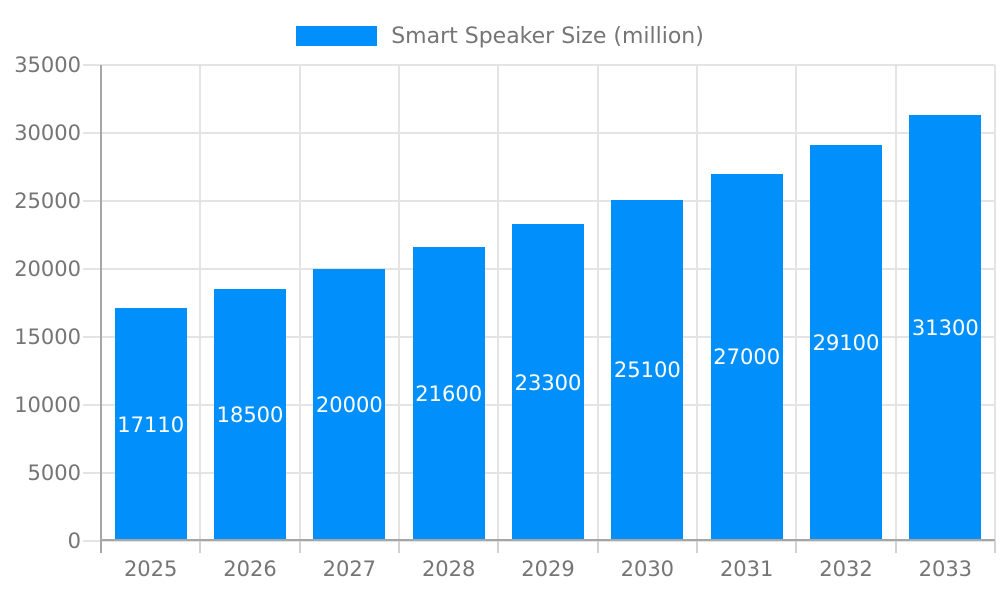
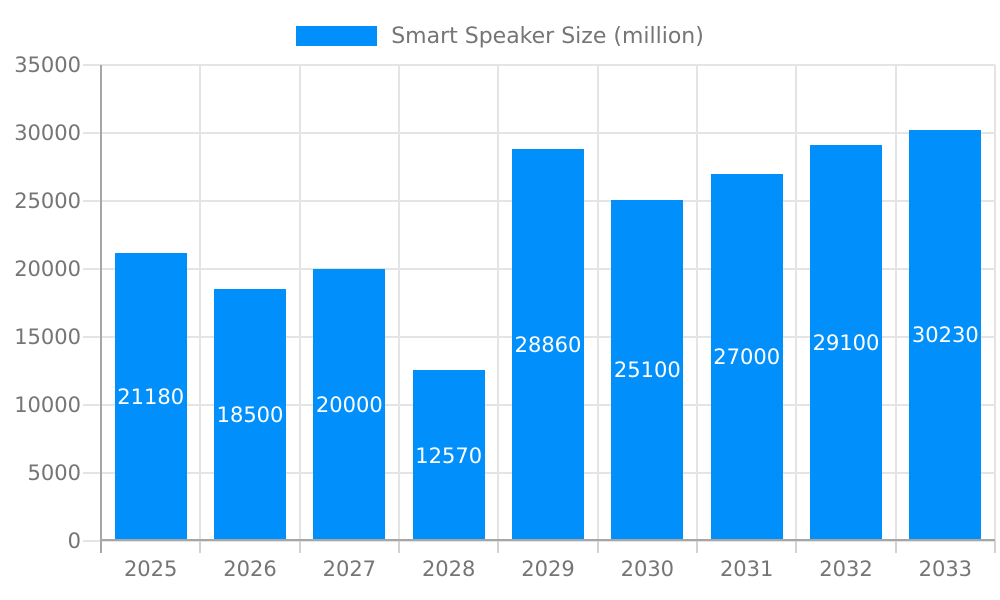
2025: 17110 -> 21180
2028: 21600 -> 12570
2029: 23300 -> 28860
2033: 31300 -> 30230
